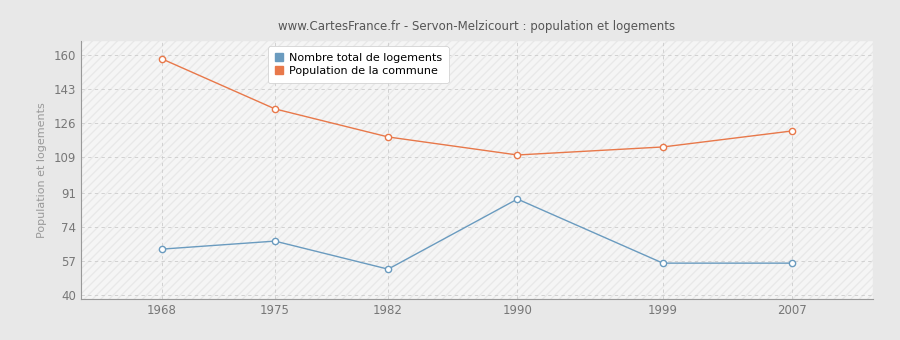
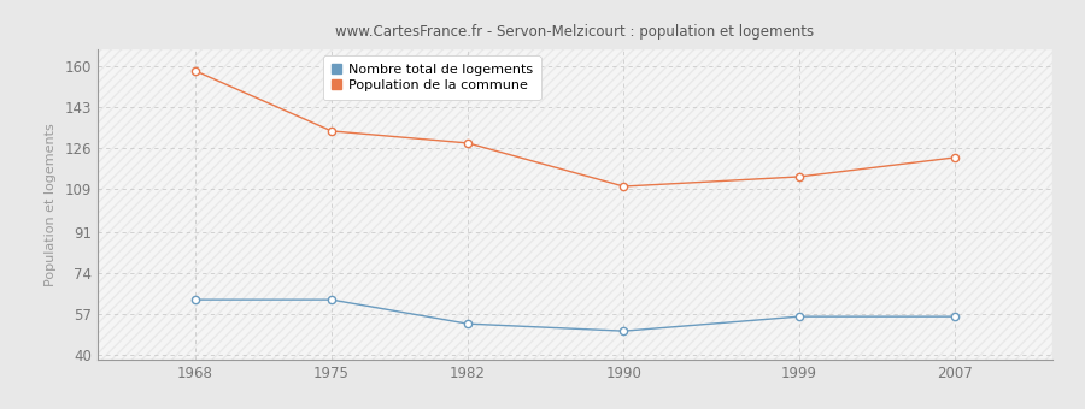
Nombre total de logements/1975: 67 -> 63
Population de la commune/1982: 119 -> 128
Nombre total de logements/1990: 88 -> 50
